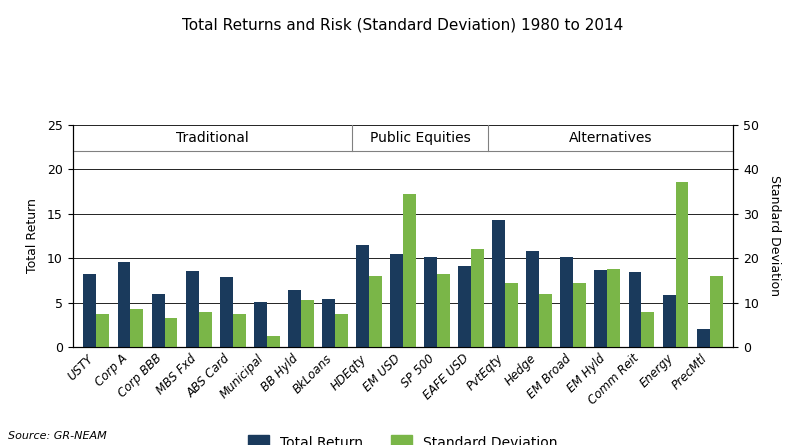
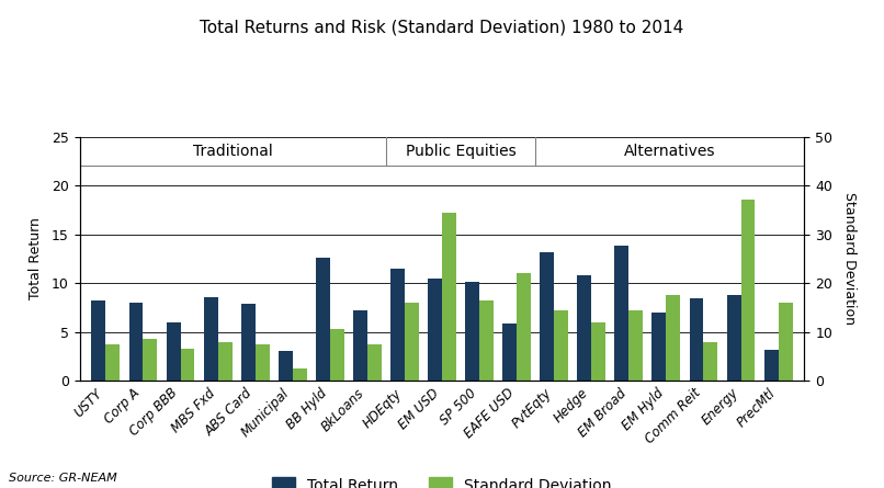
Total Return/Corp A: 9.6 -> 8.0
Total Return/Municipal: 5.1 -> 3.0
Total Return/BB Hyld: 6.4 -> 12.6
Total Return/BkLoans: 5.4 -> 7.2
Total Return/EAFE USD: 9.1 -> 5.8
Total Return/PvtEqty: 14.3 -> 13.2
Total Return/EM Broad: 10.1 -> 13.8
Total Return/EM Hyld: 8.7 -> 7.0
Total Return/Energy: 5.9 -> 8.8
Total Return/PrecMtl: 2.0 -> 3.2
